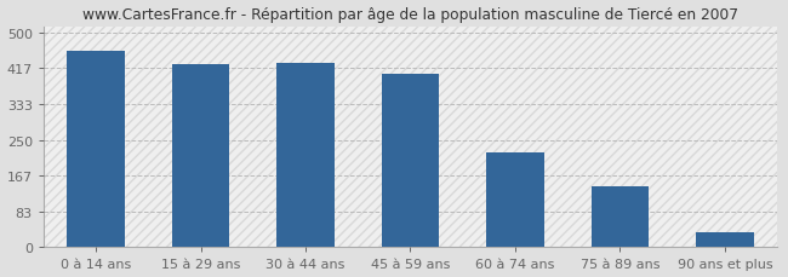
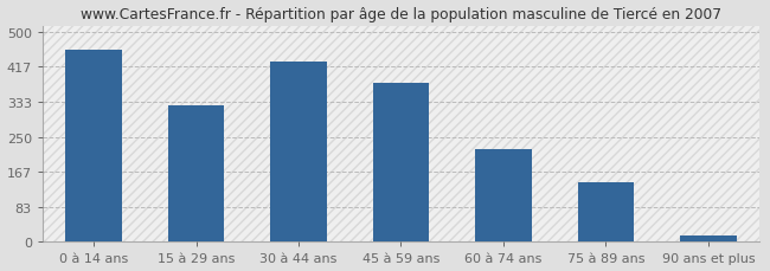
15 à 29 ans: 425 -> 325
45 à 59 ans: 405 -> 378
90 ans et plus: 35 -> 15
